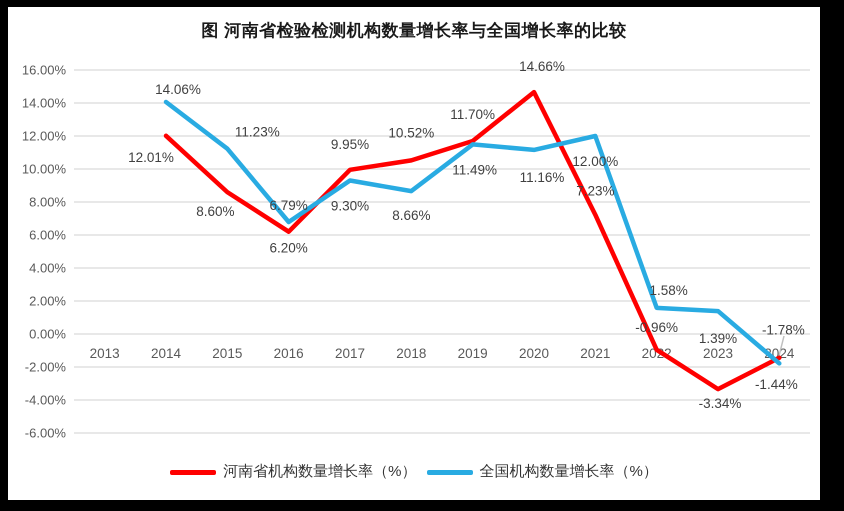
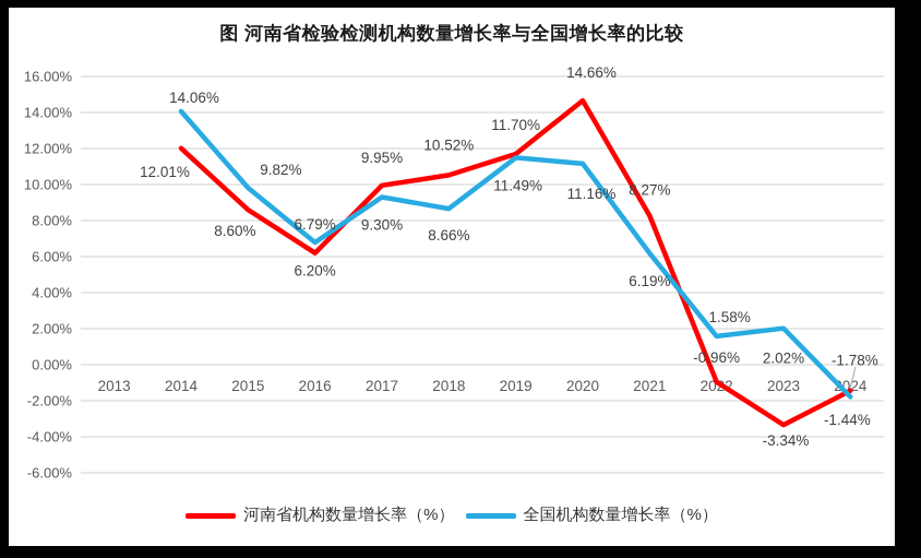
全国机构数量增长率（%）/2015: 11.23% -> 9.82%
河南省机构数量增长率（%）/2021: 7.23% -> 8.27%
全国机构数量增长率（%）/2021: 12.00% -> 6.19%
全国机构数量增长率（%）/2023: 1.39% -> 2.02%
